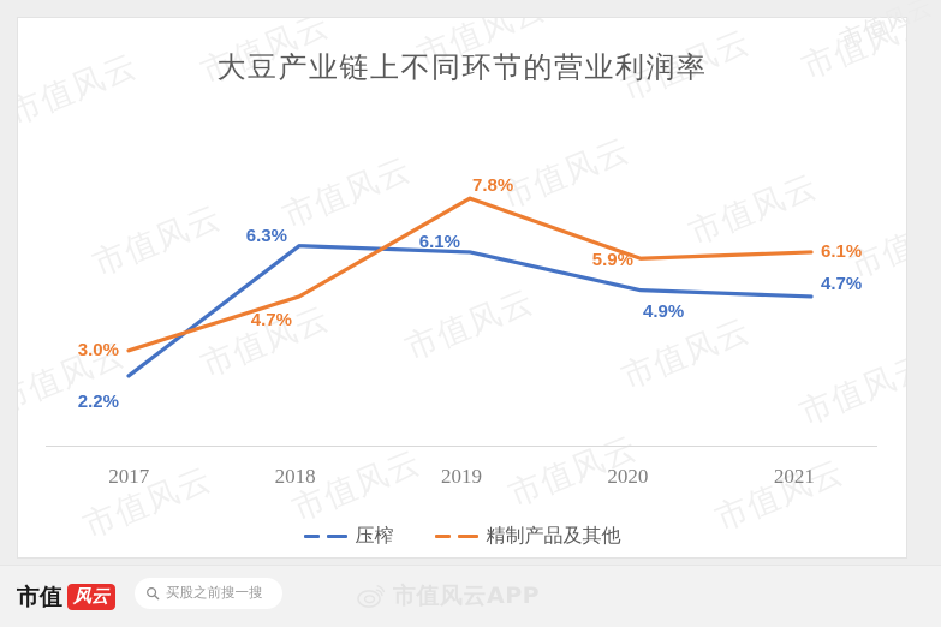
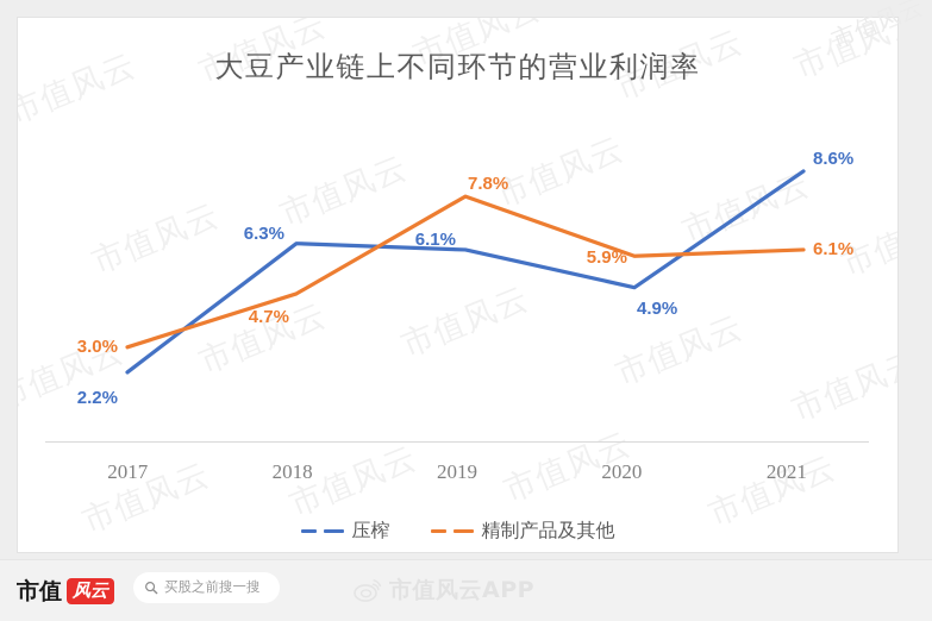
压榨/2021: 4.7% -> 8.6%
